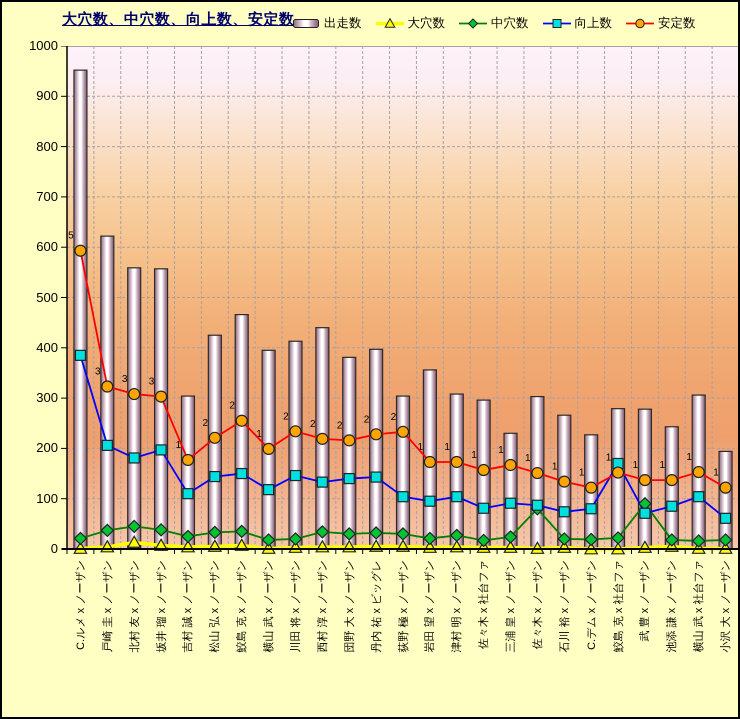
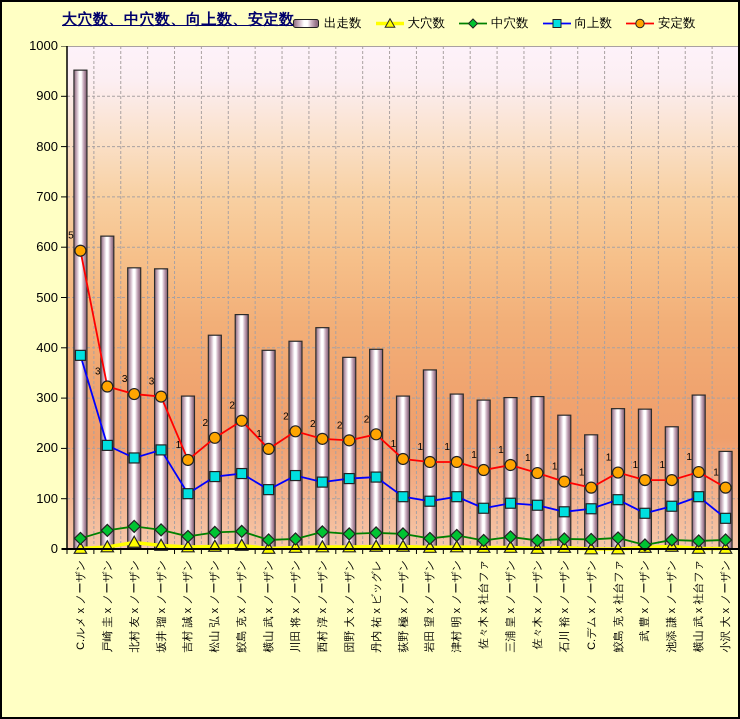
安定数/荻野 極 x ノーザン: 233 -> 179
出走数/三浦 皇 x ノーザン: 230 -> 300
中穴数/佐々木 x ノーザン: 80 -> 20
向上数/鮫島 克 x 社台ファ: 170 -> 100
中穴数/武 豊 x ノーザン: 90 -> 10
